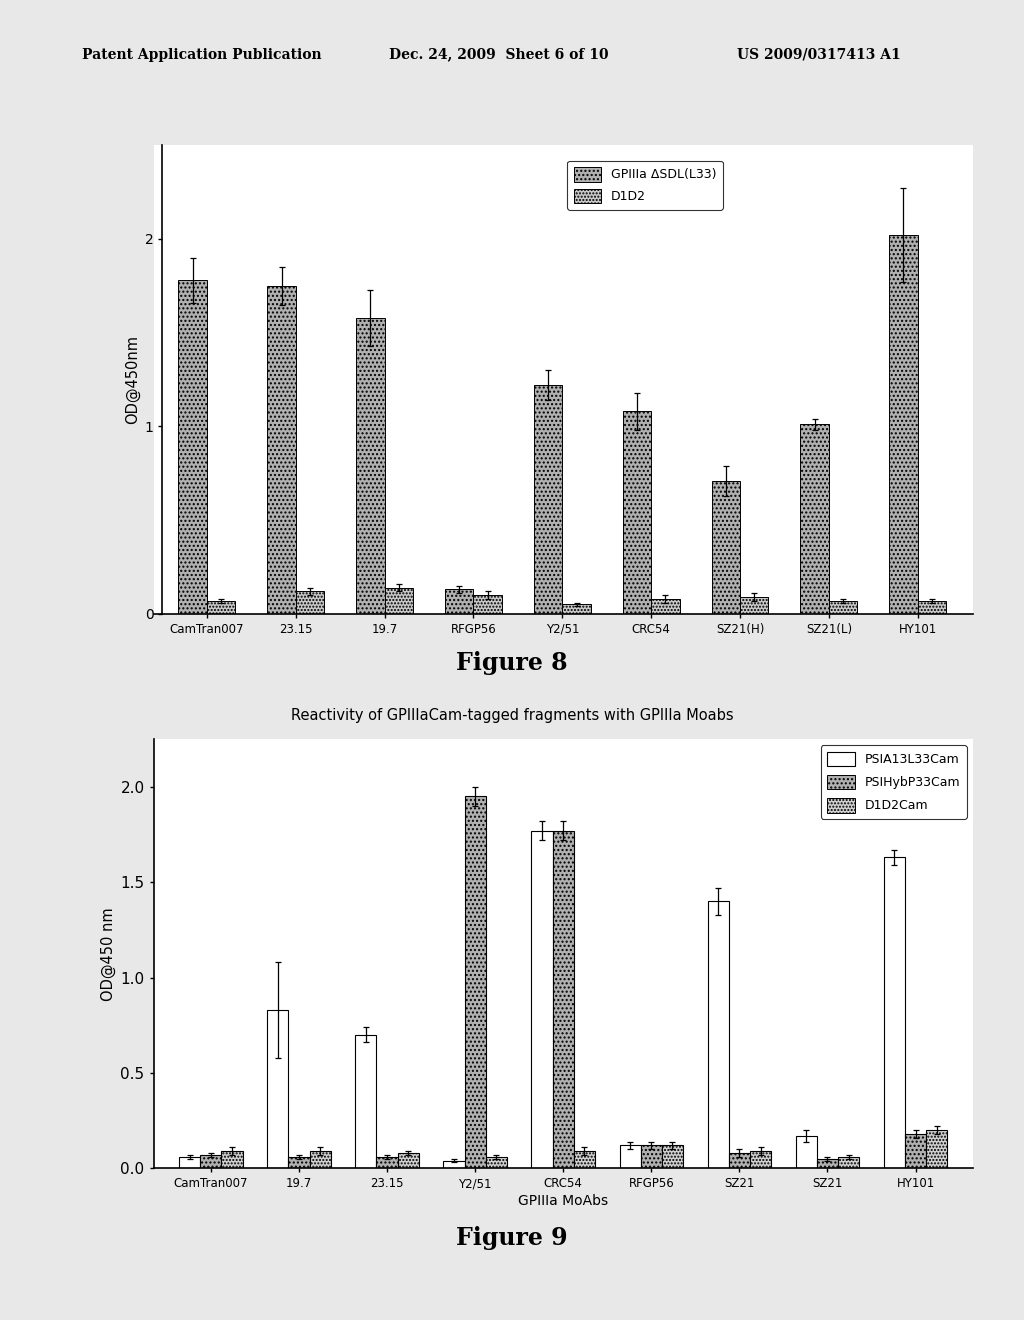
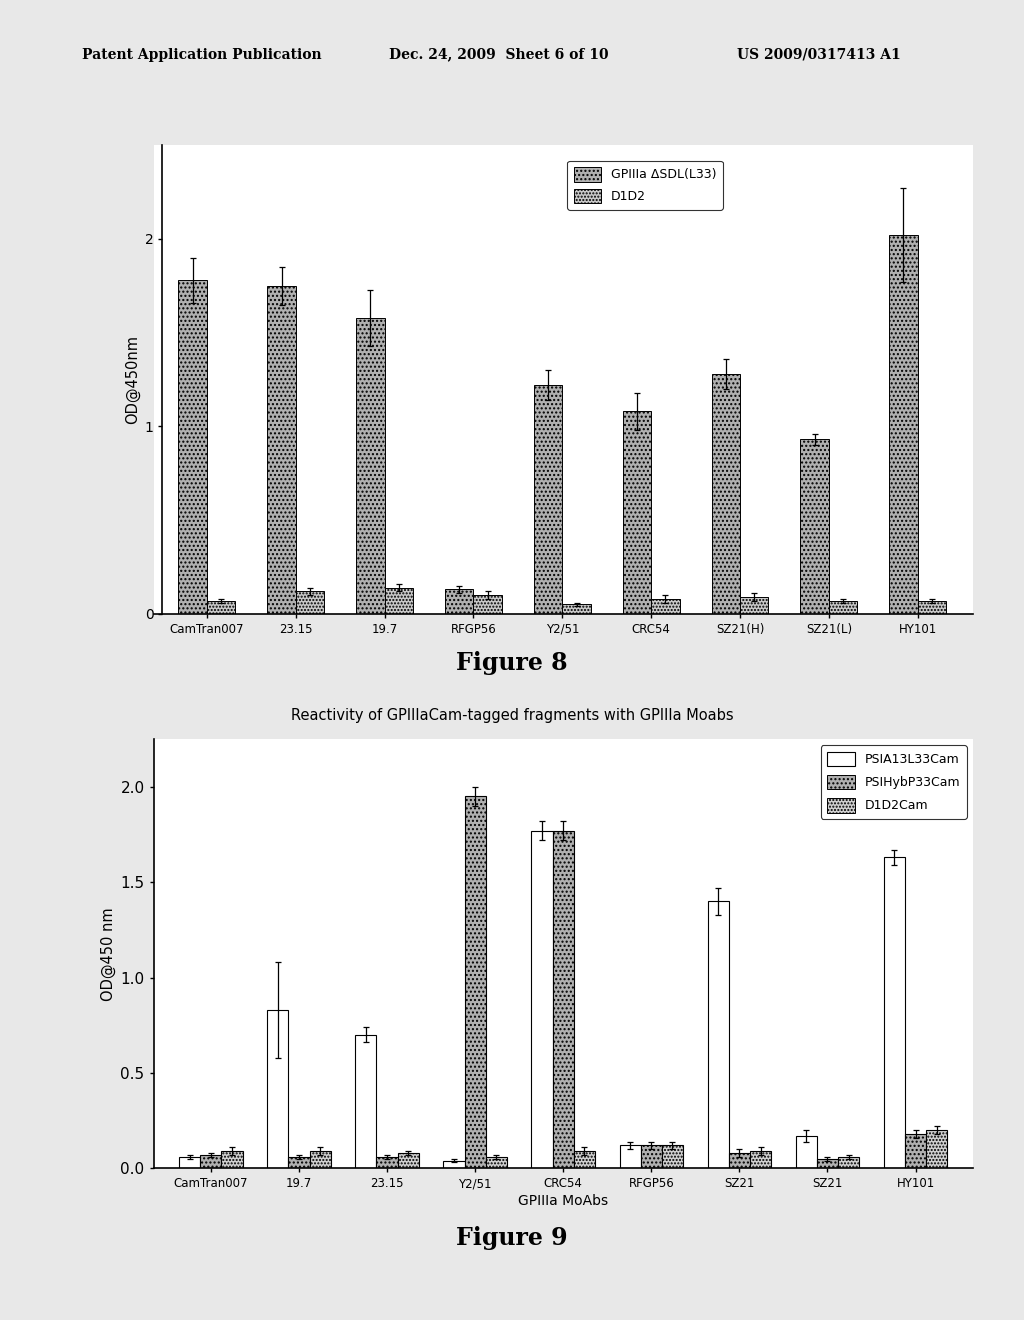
GPIIIa ΔSDL(L33)/SZ21(H): 0.71 -> 1.28
GPIIIa ΔSDL(L33)/SZ21(L): 1.01 -> 0.93
